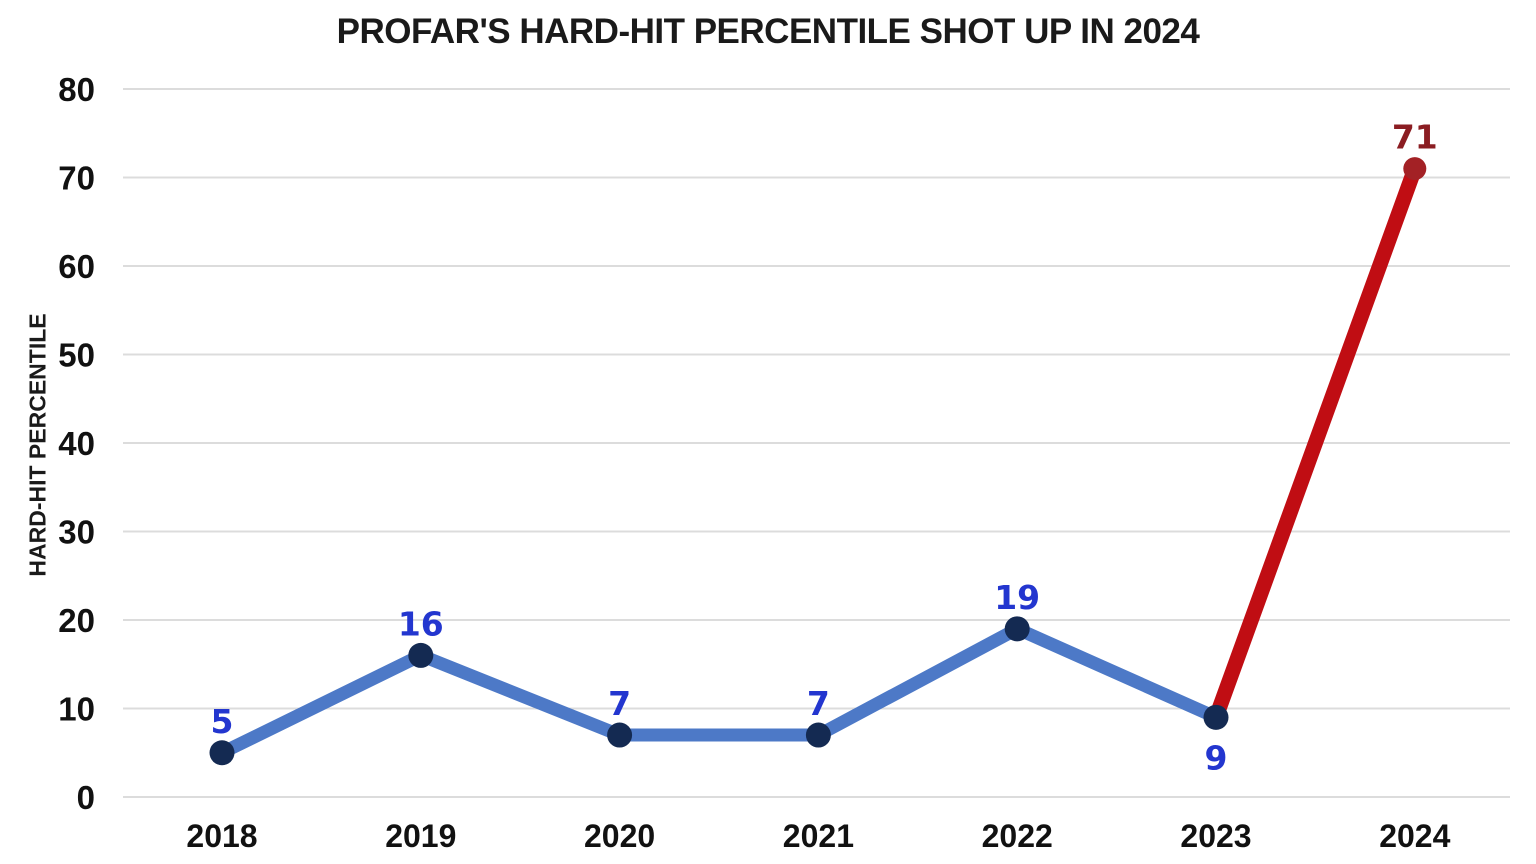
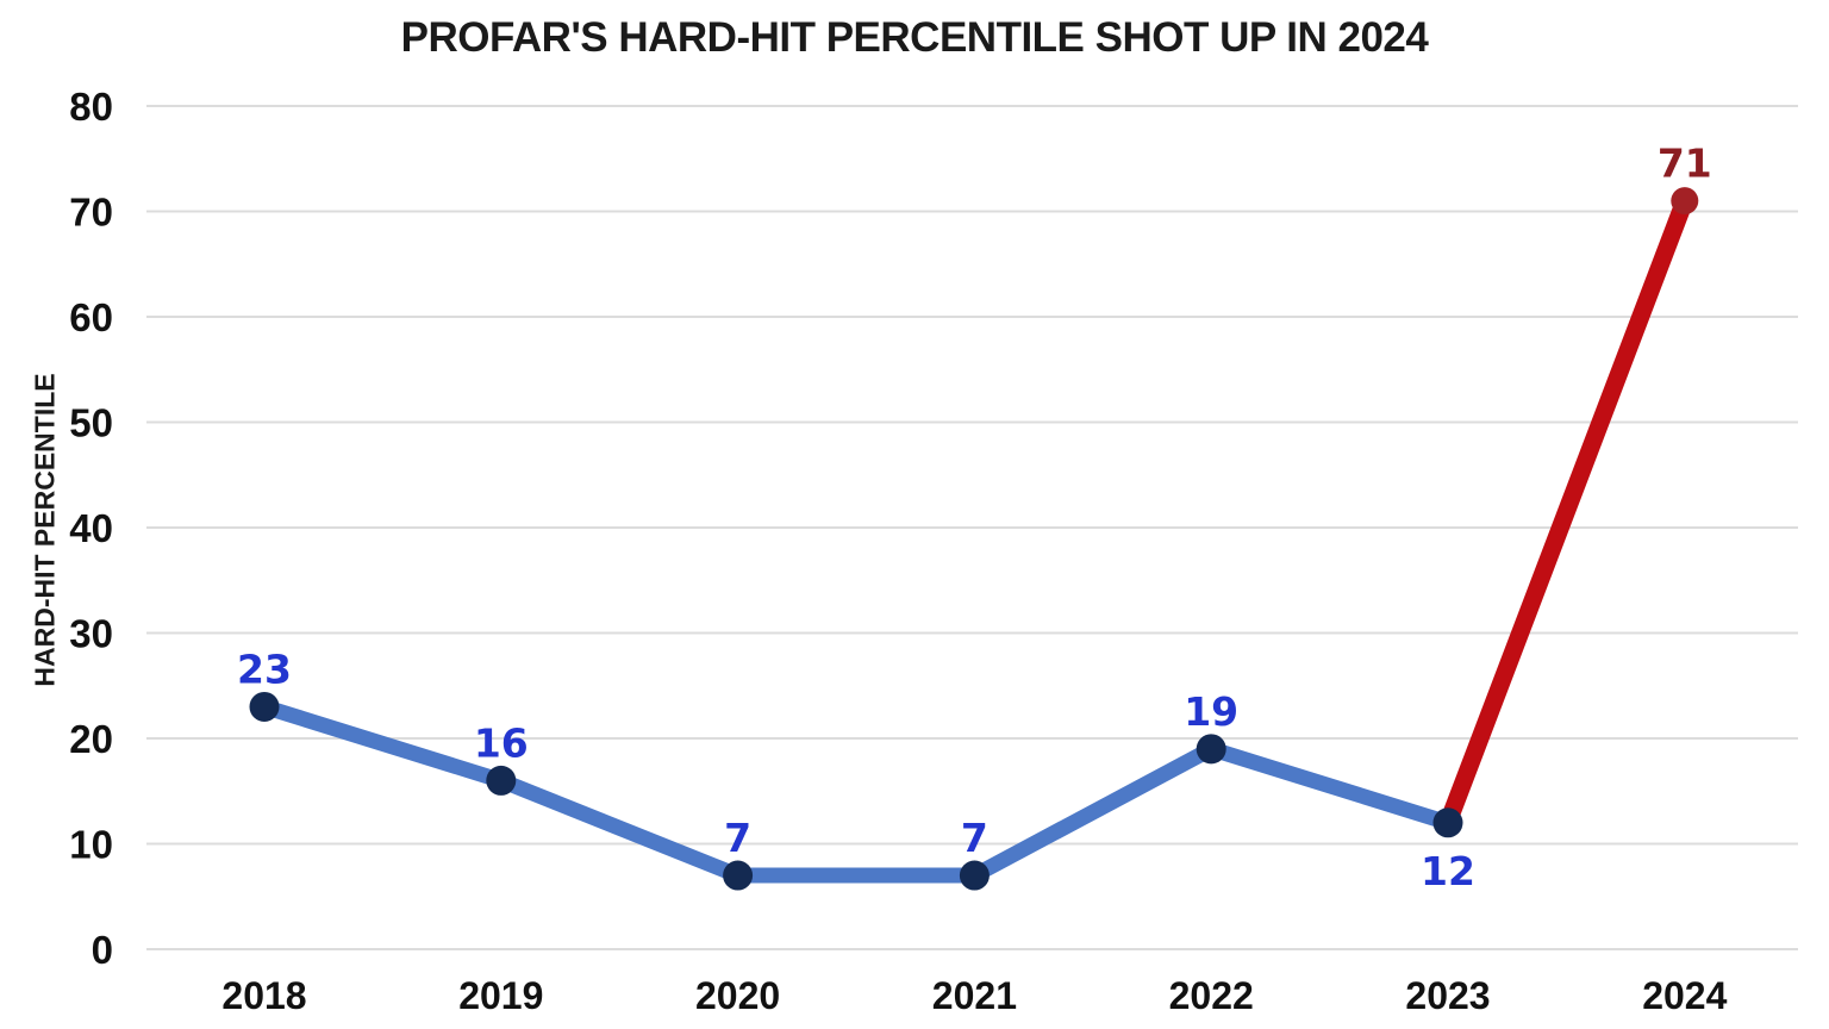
2018: 5 -> 23
2023: 9 -> 12
